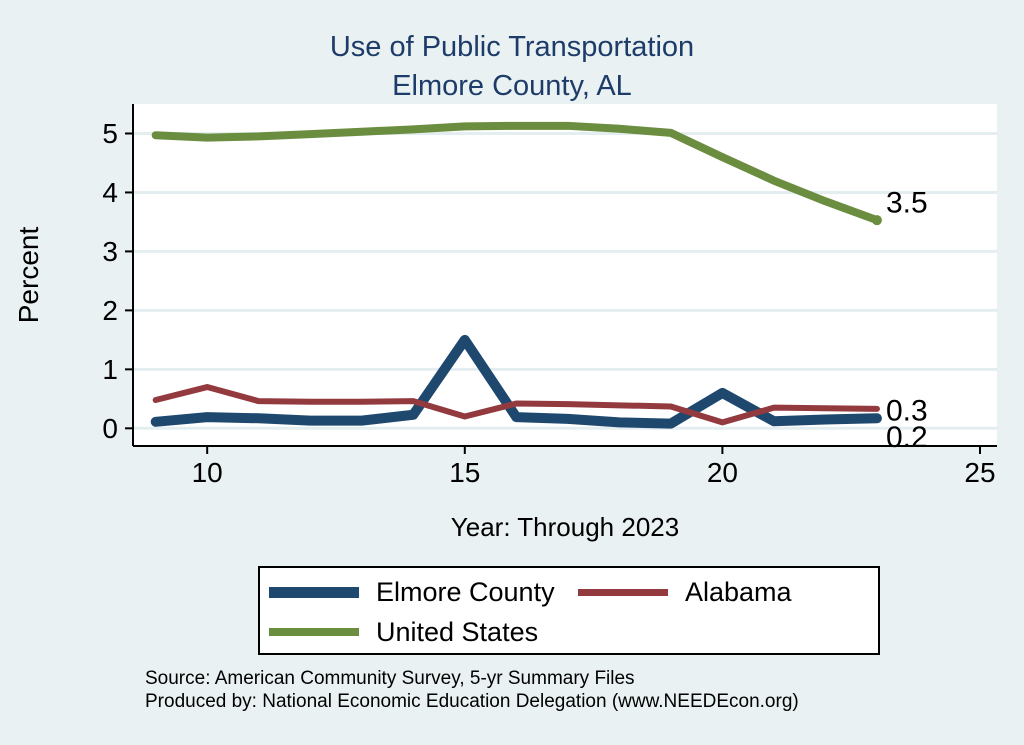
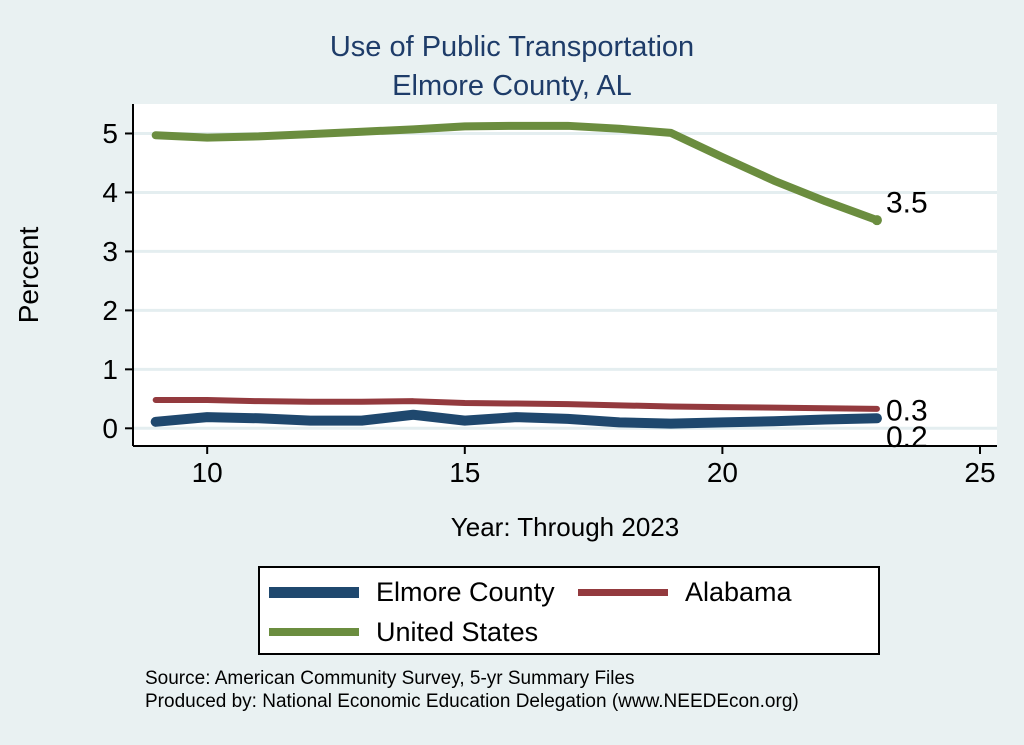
Alabama/10: 0.7 -> 0.5
Elmore County/15: 1.5 -> 0.1
Alabama/15: 0.2 -> 0.4
Elmore County/20: 0.6 -> 0.1
Alabama/20: 0.1 -> 0.4
